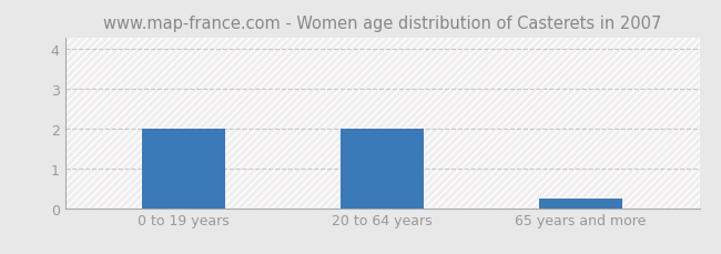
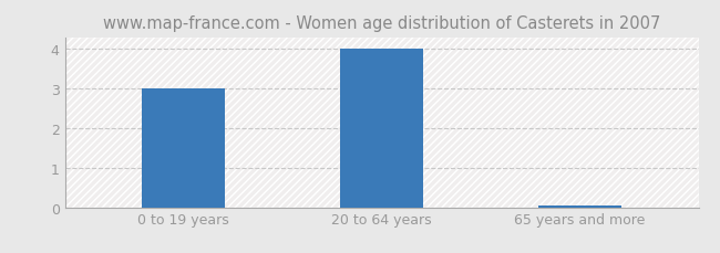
0 to 19 years: 2.00 -> 3.00
20 to 64 years: 2.00 -> 4.00
65 years and more: 0.25 -> 0.05
